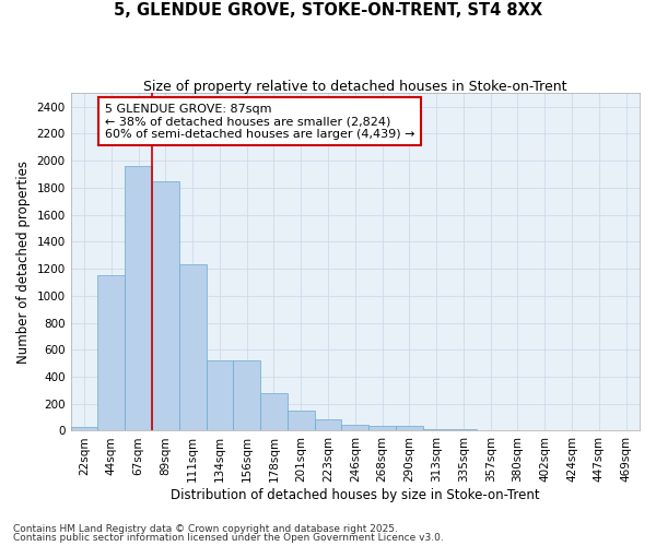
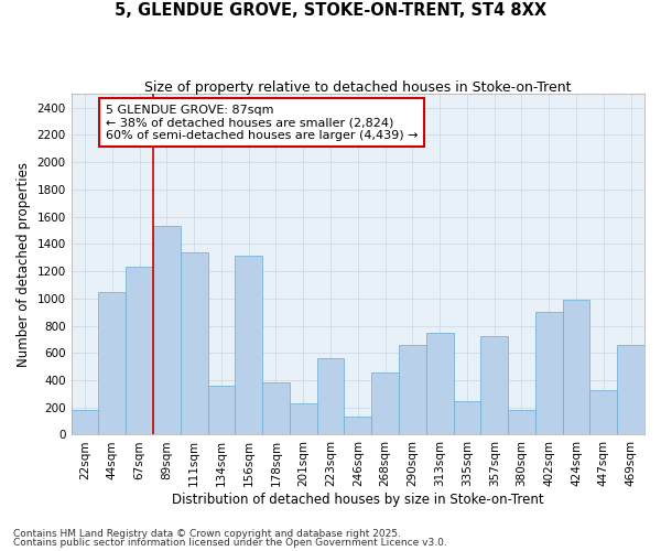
22sqm: 20 -> 180
44sqm: 1160 -> 1050
67sqm: 1960 -> 1230
89sqm: 1840 -> 1530
111sqm: 1230 -> 1340
134sqm: 520 -> 360
156sqm: 520 -> 1310
178sqm: 280 -> 380
201sqm: 150 -> 230
223sqm: 80 -> 560
246sqm: 40 -> 130
268sqm: 40 -> 460
290sqm: 40 -> 660
313sqm: 20 -> 750
335sqm: 10 -> 250
357sqm: 0 -> 720
380sqm: 0 -> 180
402sqm: 0 -> 900
424sqm: 0 -> 990
447sqm: 0 -> 330
469sqm: 0 -> 660
